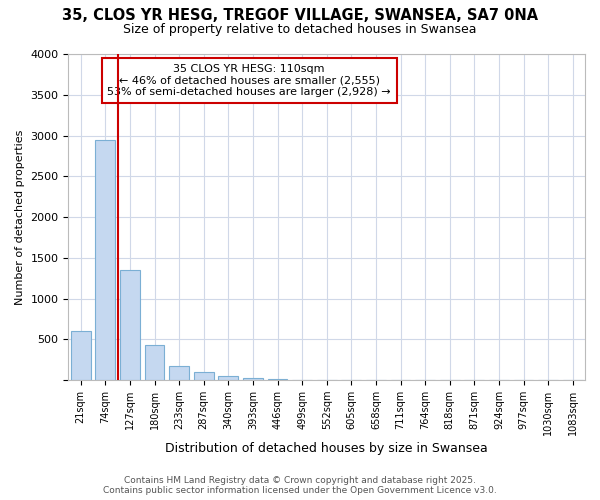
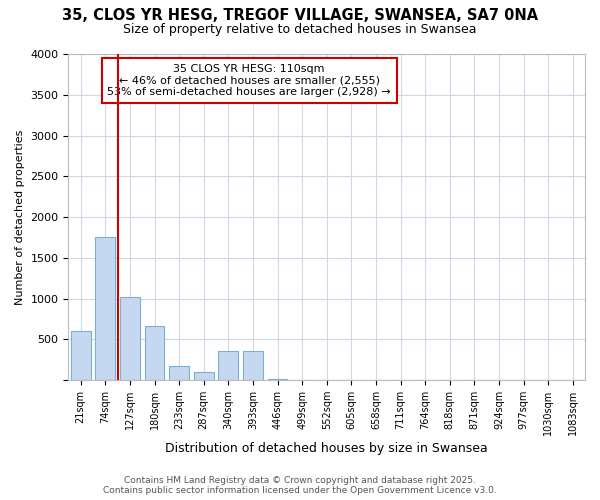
74sqm: 2950 -> 1760
127sqm: 1350 -> 1020
180sqm: 430 -> 660
340sqm: 50 -> 360
393sqm: 20 -> 360
